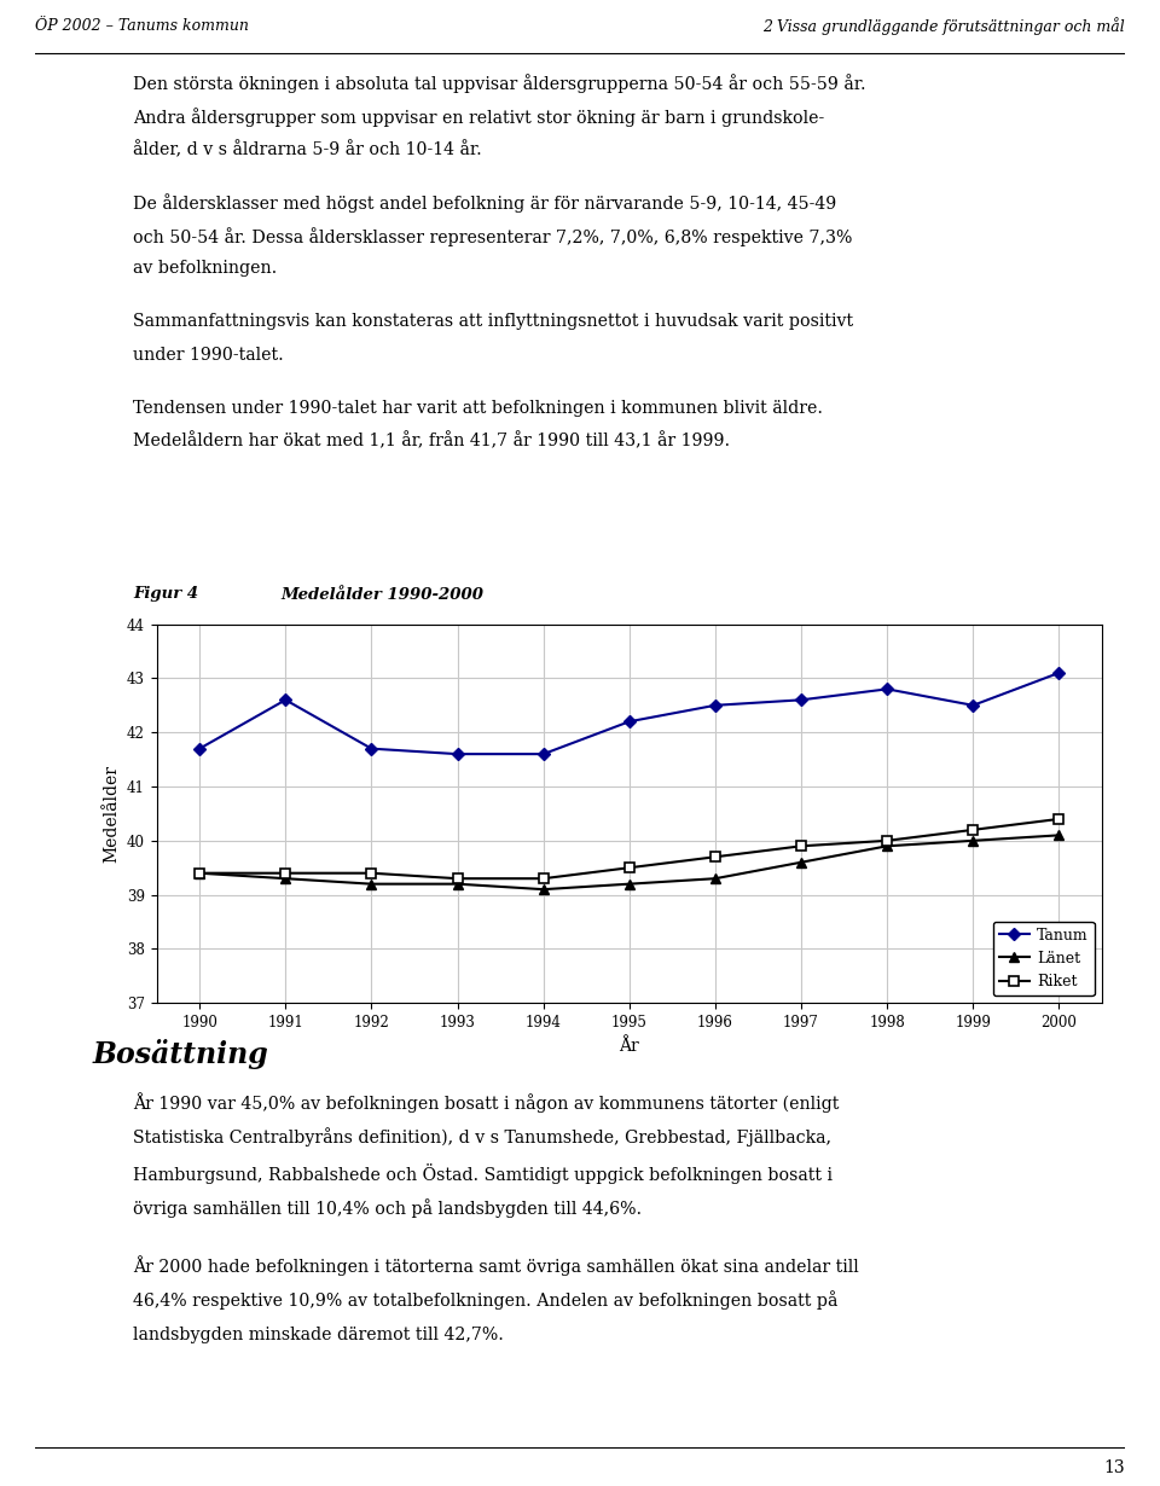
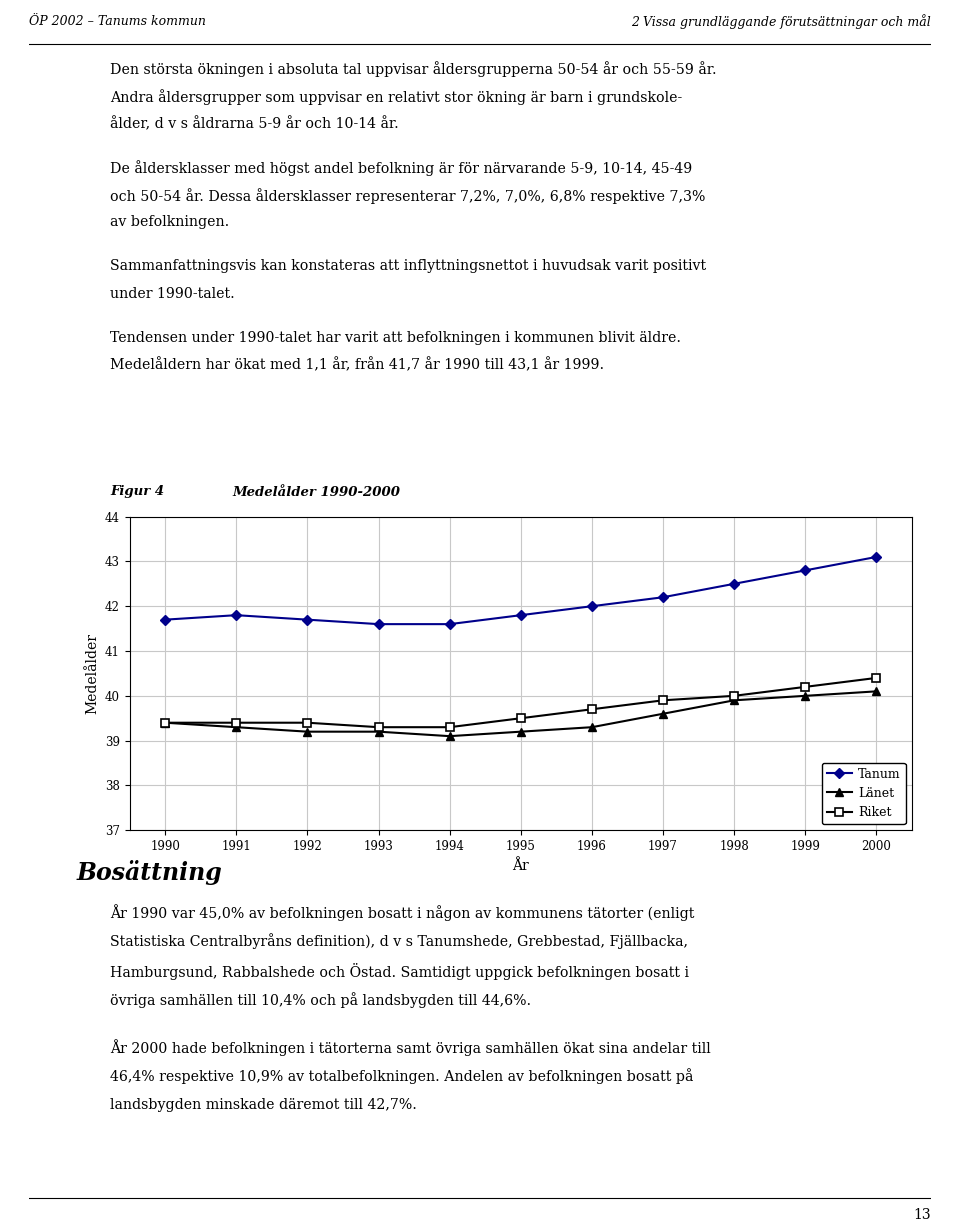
Tanum/1991: 42.6 -> 41.8
Tanum/1995: 42.2 -> 41.8
Tanum/1996: 42.5 -> 42.0
Tanum/1997: 42.6 -> 42.2
Tanum/1998: 42.8 -> 42.5
Tanum/1999: 42.5 -> 42.8
